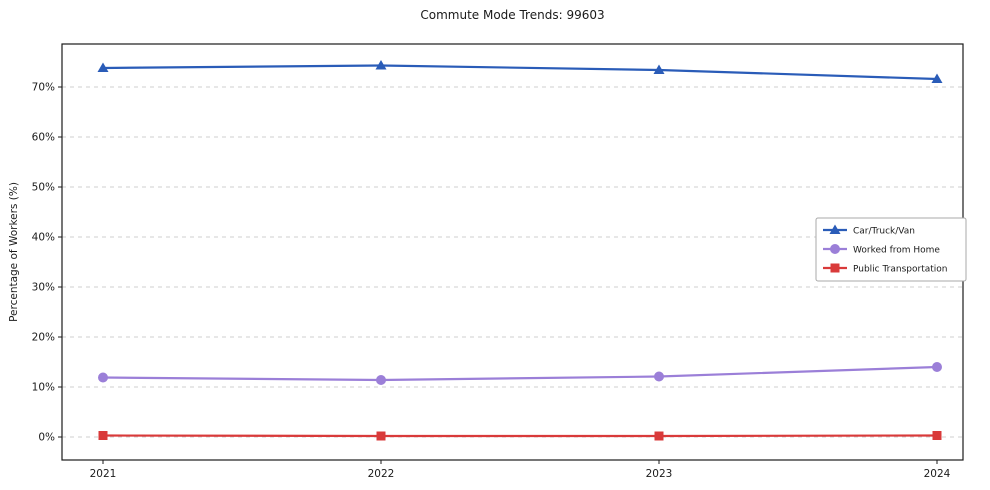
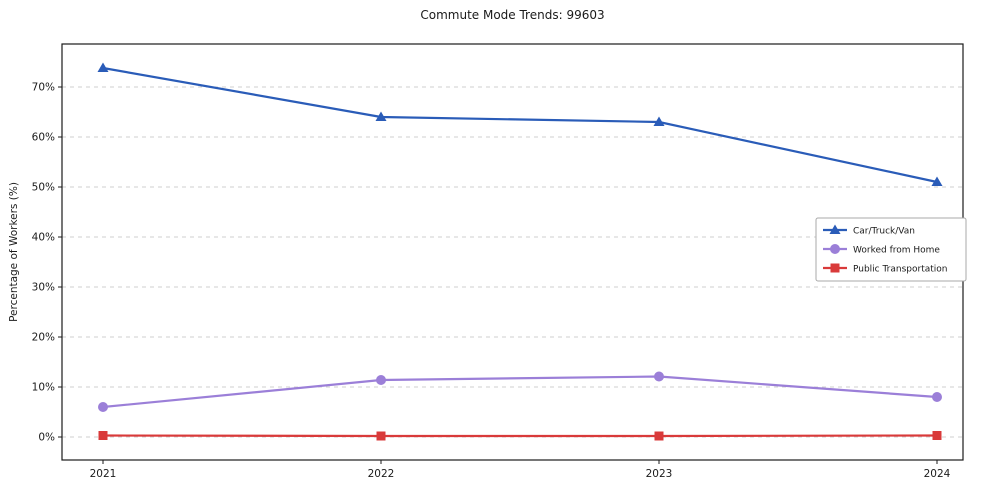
Worked from Home/2021: 12% -> 6%
Car/Truck/Van/2022: 74% -> 64%
Car/Truck/Van/2023: 73% -> 63%
Car/Truck/Van/2024: 72% -> 51%
Worked from Home/2024: 14% -> 8%
